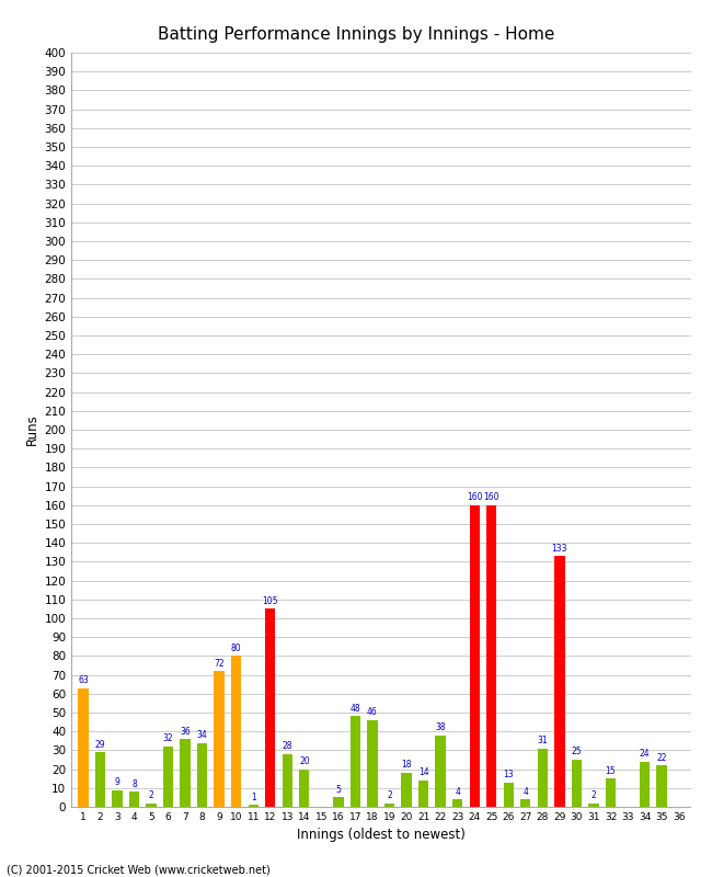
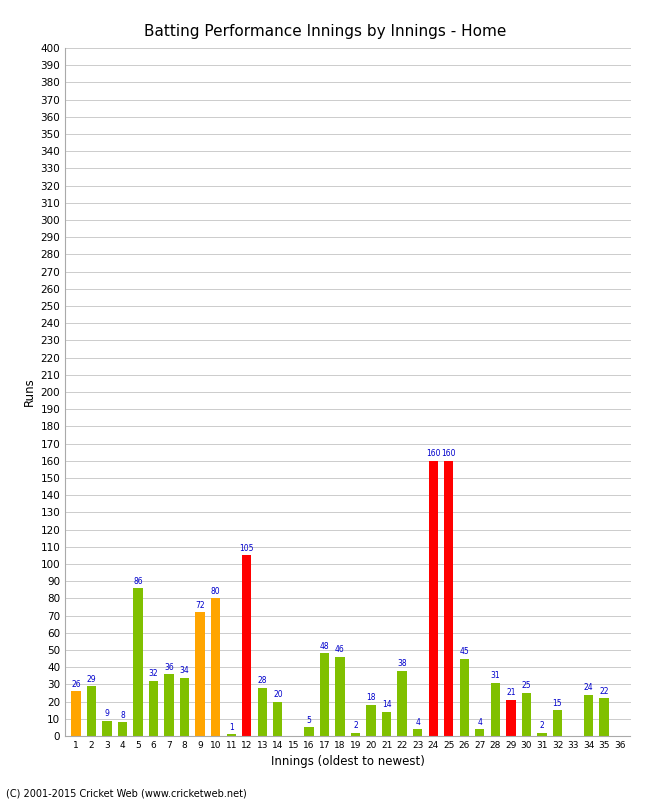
1: 63 -> 26
5: 2 -> 86
26: 13 -> 45
29: 133 -> 21
